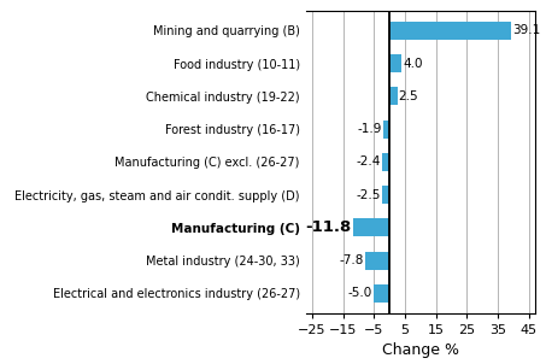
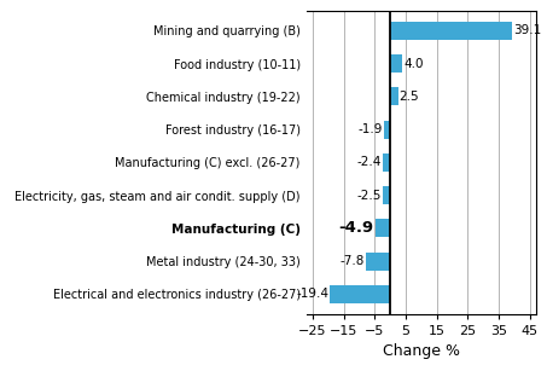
Manufacturing (C): -11.8 -> -4.9
Electrical and electronics industry (26-27): -5.0 -> -19.4
